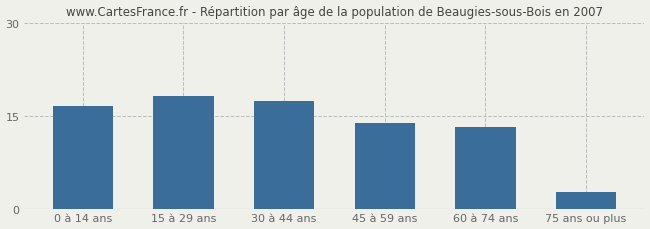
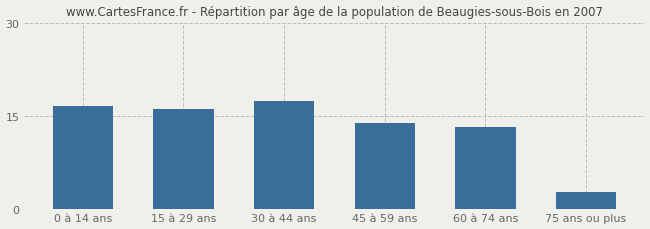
15 à 29 ans: 18.2 -> 16.1
